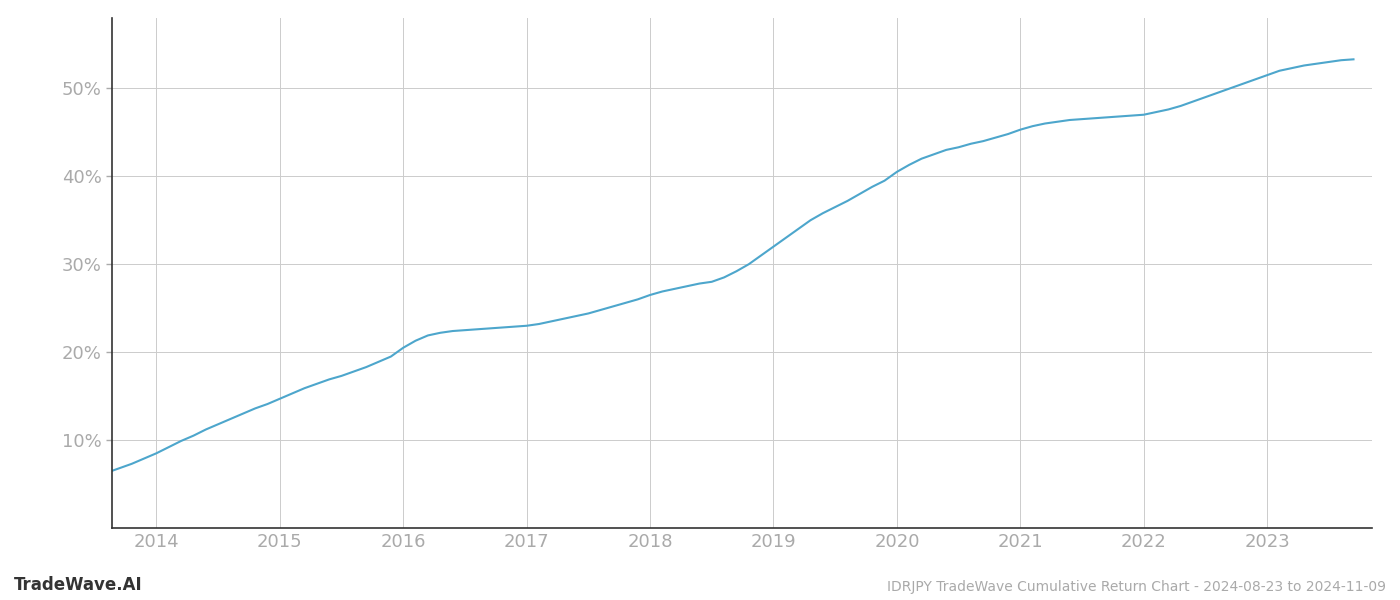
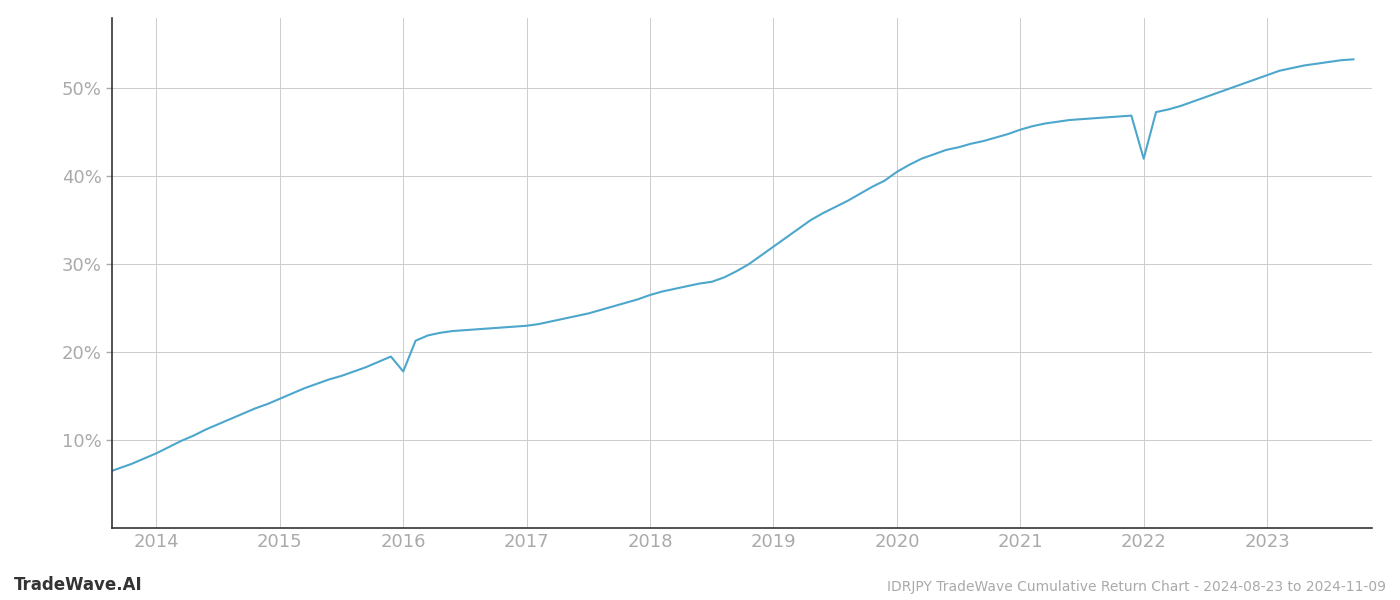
2016: 20.5% -> 17.8%
2022: 47.0% -> 42.0%
